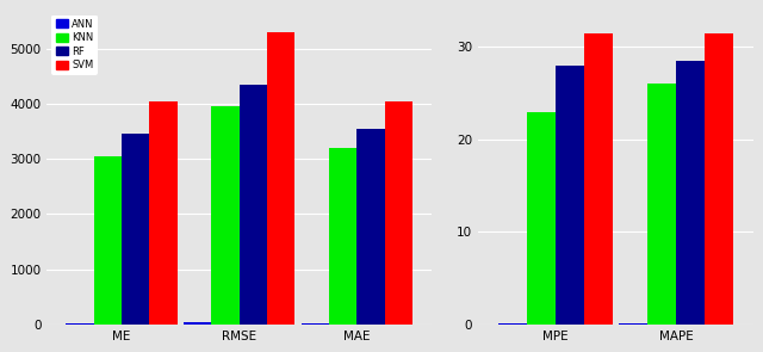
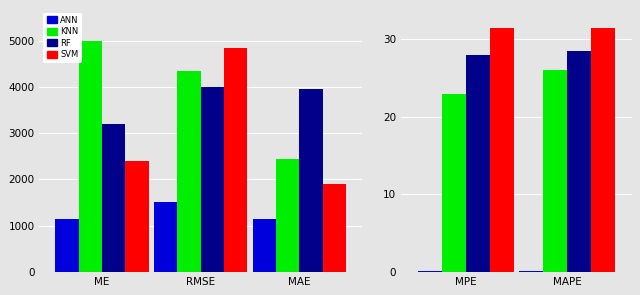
ANN/ME: 20 -> 1150
KNN/ME: 3050 -> 5000
RF/ME: 3450 -> 3200
SVM/ME: 4050 -> 2400
ANN/RMSE: 30 -> 1500
KNN/RMSE: 3950 -> 4350
RF/RMSE: 4350 -> 4000
SVM/RMSE: 5300 -> 4850
ANN/MAE: 20 -> 1150
KNN/MAE: 3200 -> 2450
RF/MAE: 3550 -> 3950
SVM/MAE: 4050 -> 1900
